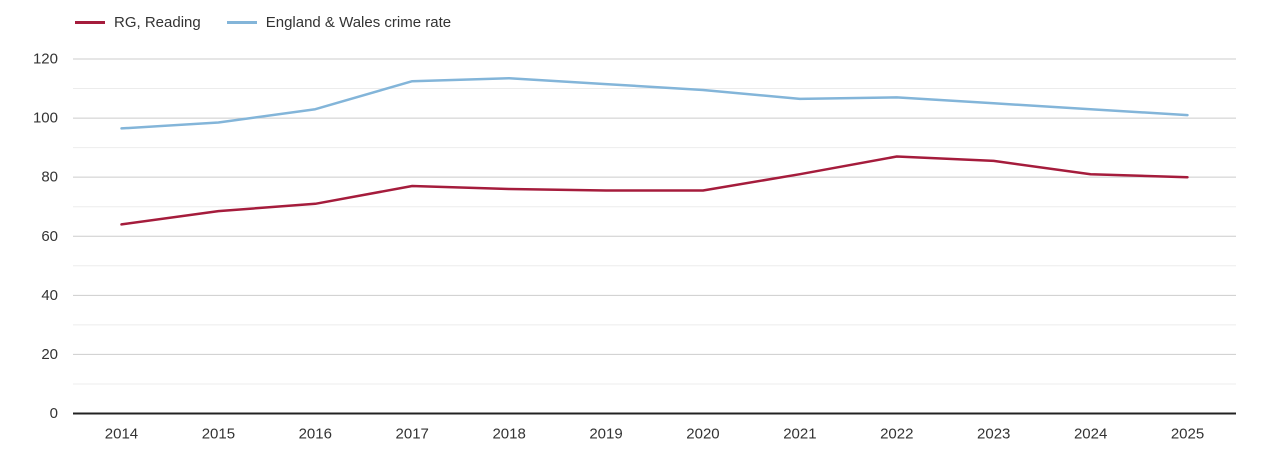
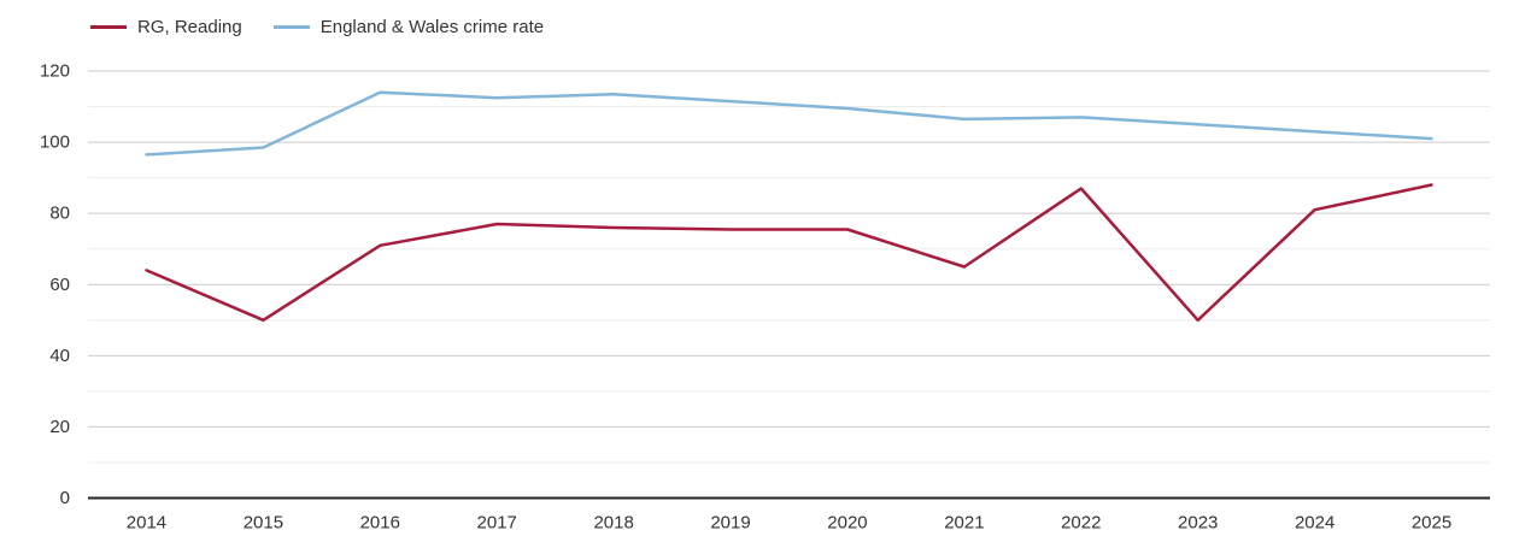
RG, Reading/2015: 68 -> 50
England & Wales crime rate/2016: 103 -> 114
RG, Reading/2021: 81 -> 65
RG, Reading/2023: 86 -> 50
RG, Reading/2025: 80 -> 88
